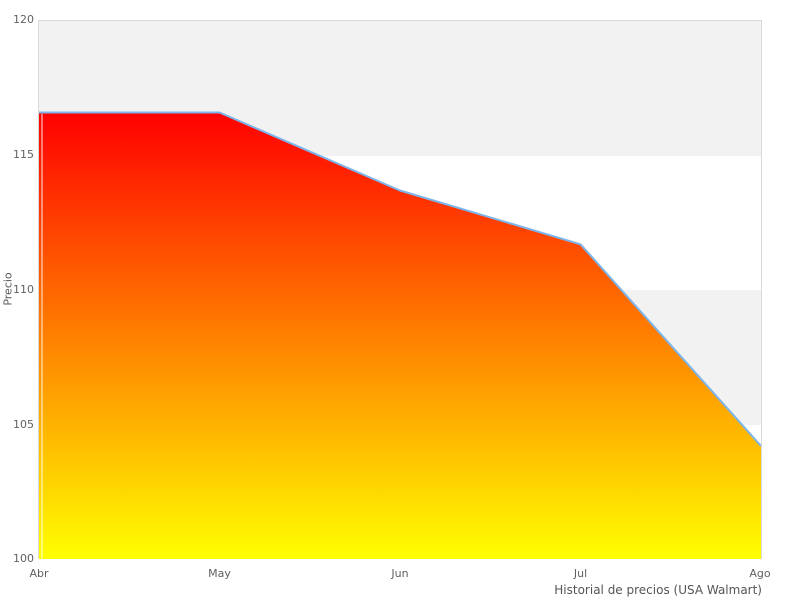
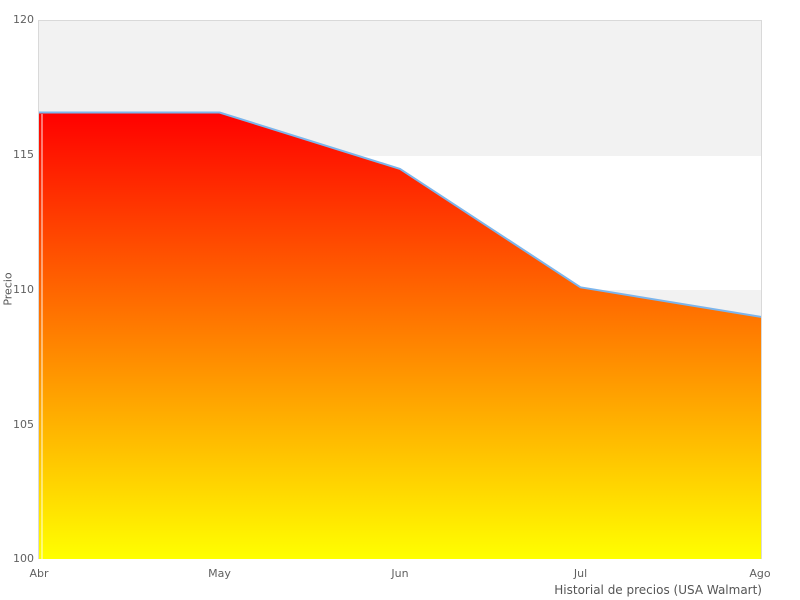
Jun: 113.7 -> 114.5
Jul: 111.7 -> 110.1
Ago: 104.2 -> 109.0
